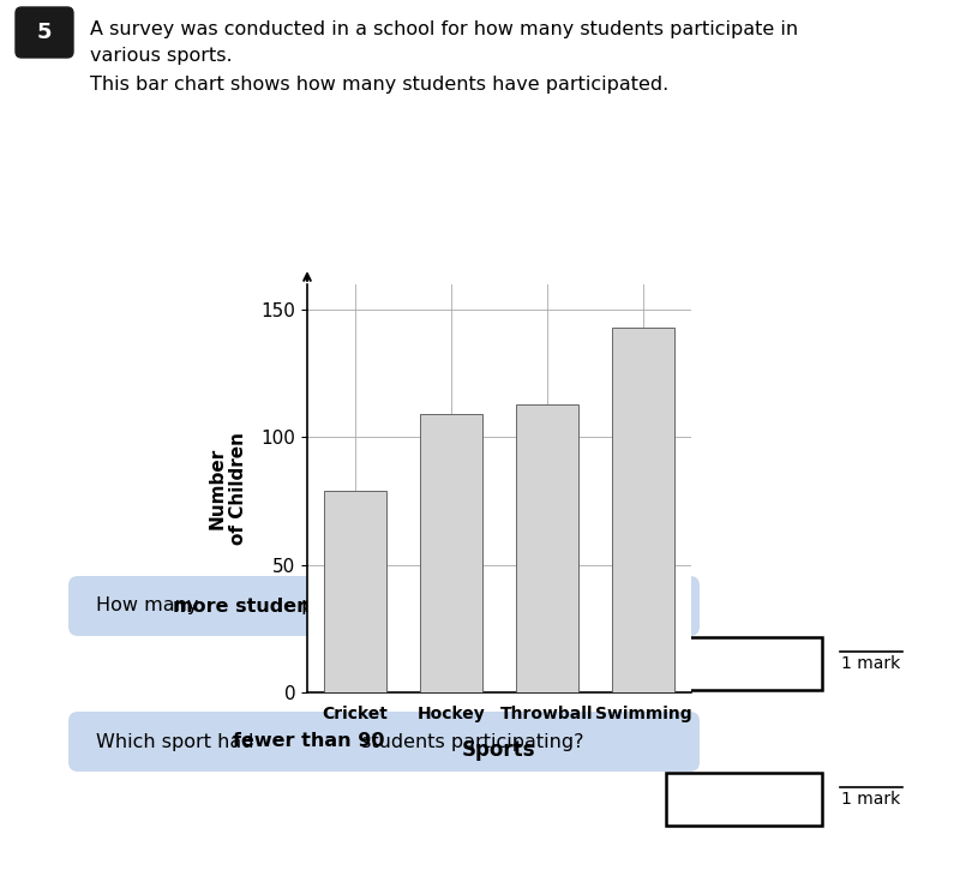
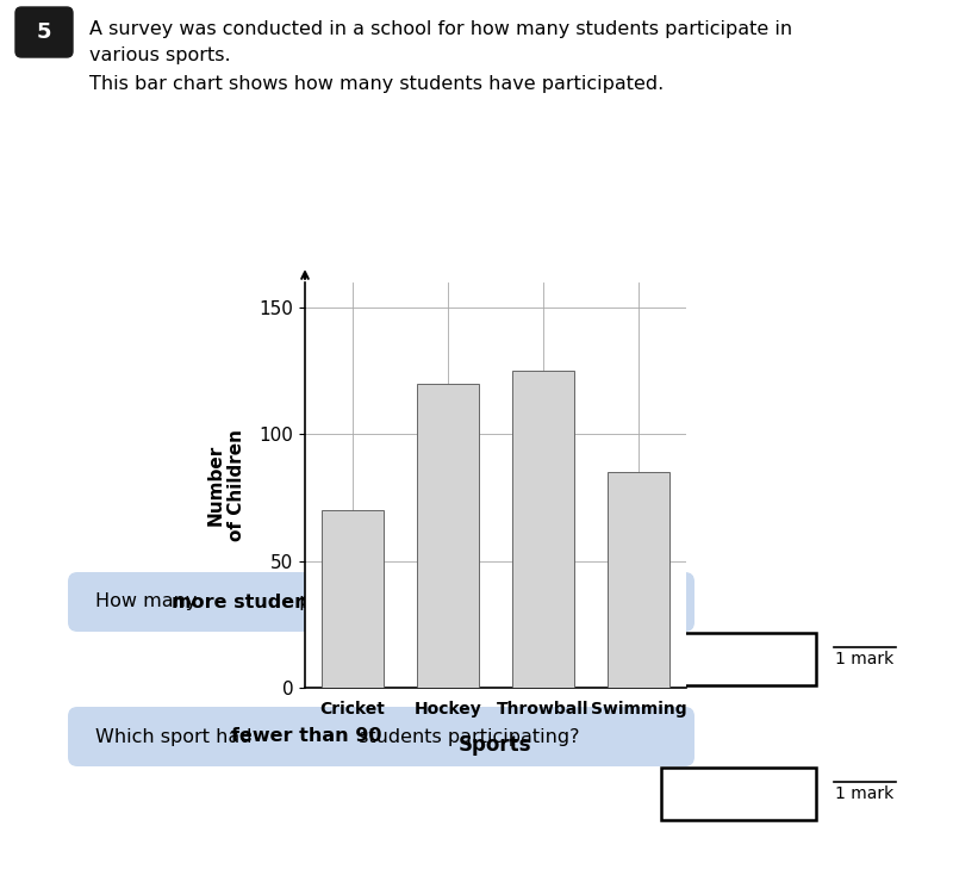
Cricket: 79 -> 70
Hockey: 109 -> 120
Throwball: 113 -> 125
Swimming: 143 -> 85
